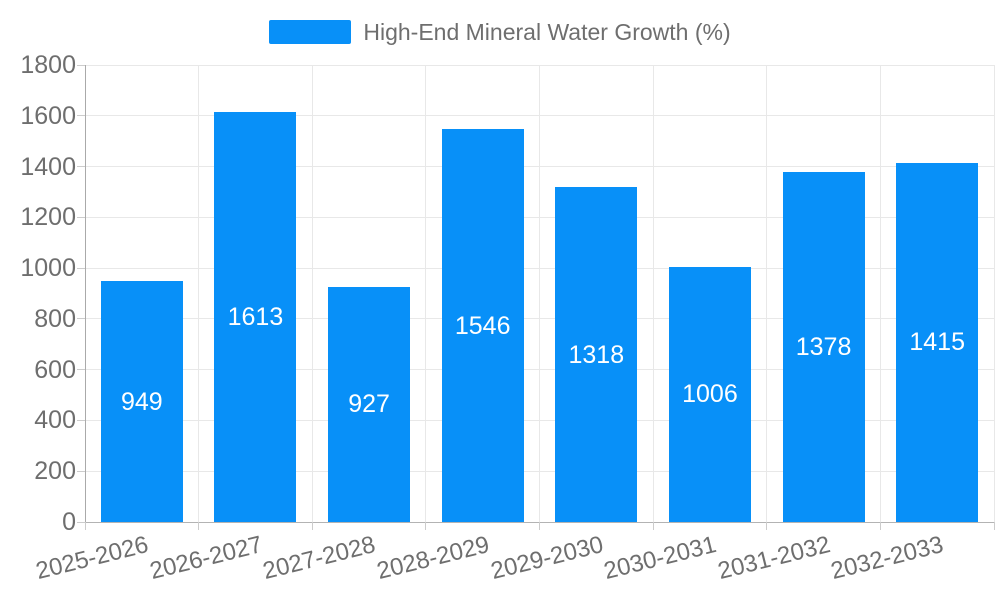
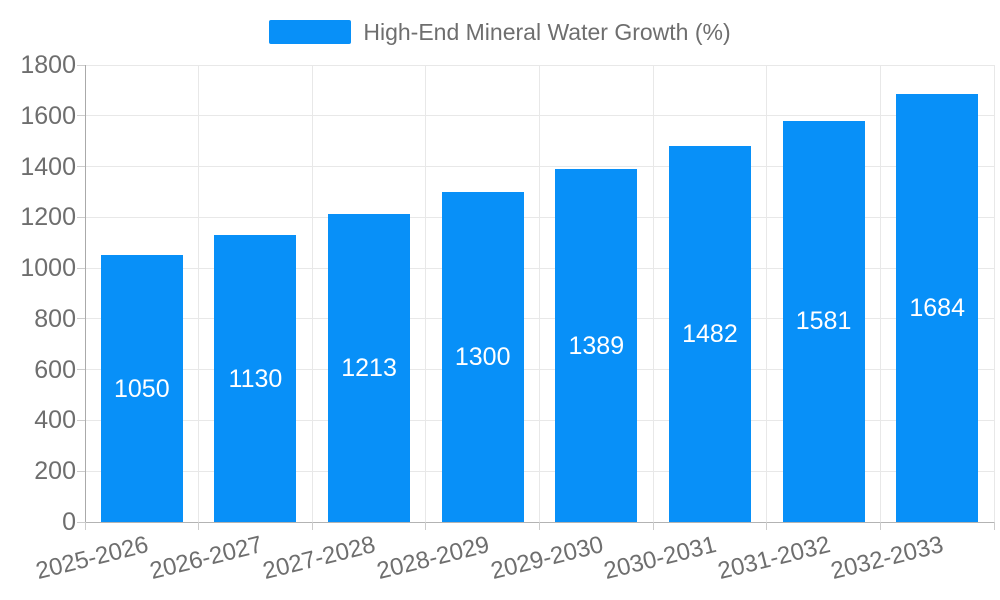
2025-2026: 949 -> 1050
2026-2027: 1613 -> 1130
2027-2028: 927 -> 1213
2028-2029: 1546 -> 1300
2029-2030: 1318 -> 1389
2030-2031: 1006 -> 1482
2031-2032: 1378 -> 1581
2032-2033: 1415 -> 1684
